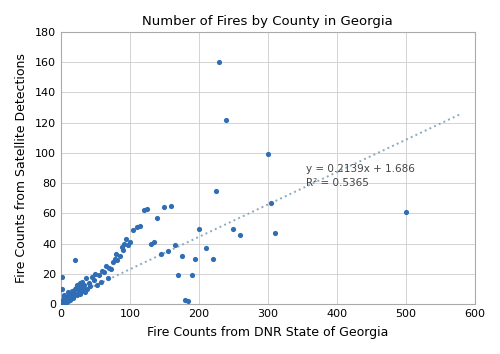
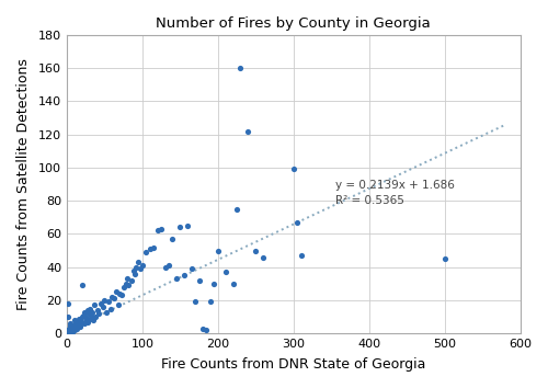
500: 61 -> 45
